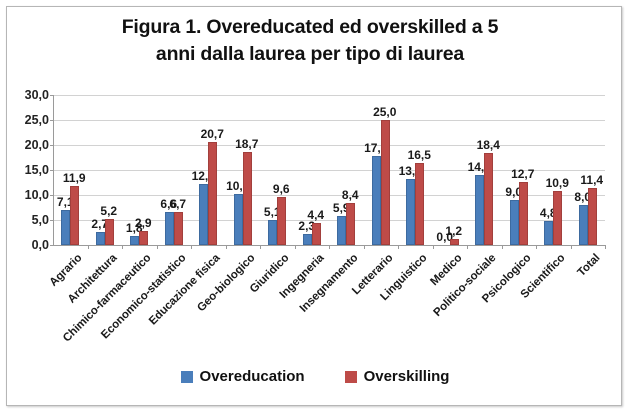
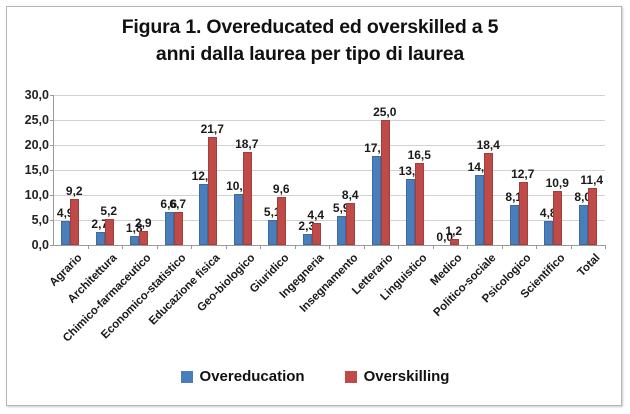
Overeducation/Agrario: 7,1 -> 4,9
Overskilling/Agrario: 11,9 -> 9,2
Overskilling/Educazione fisica: 20,7 -> 21,7
Overeducation/Psicologico: 9,0 -> 8,1
